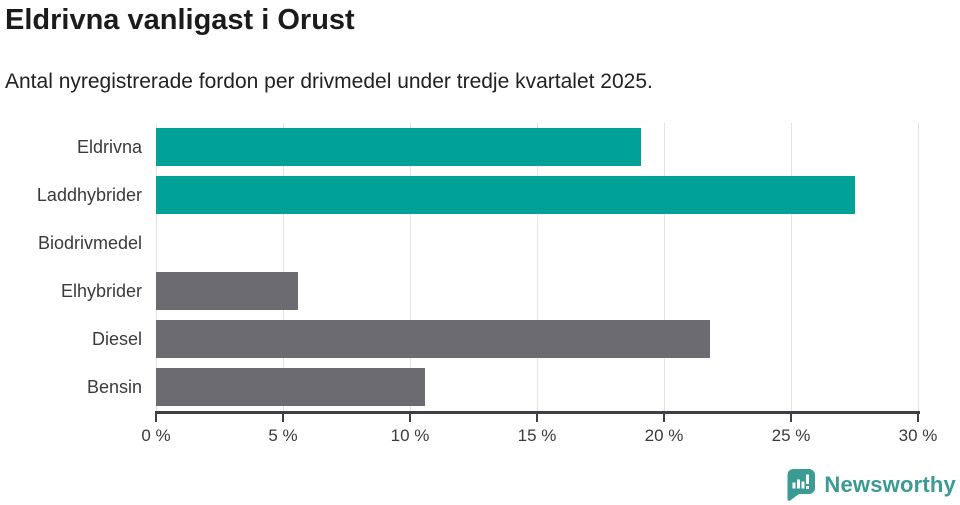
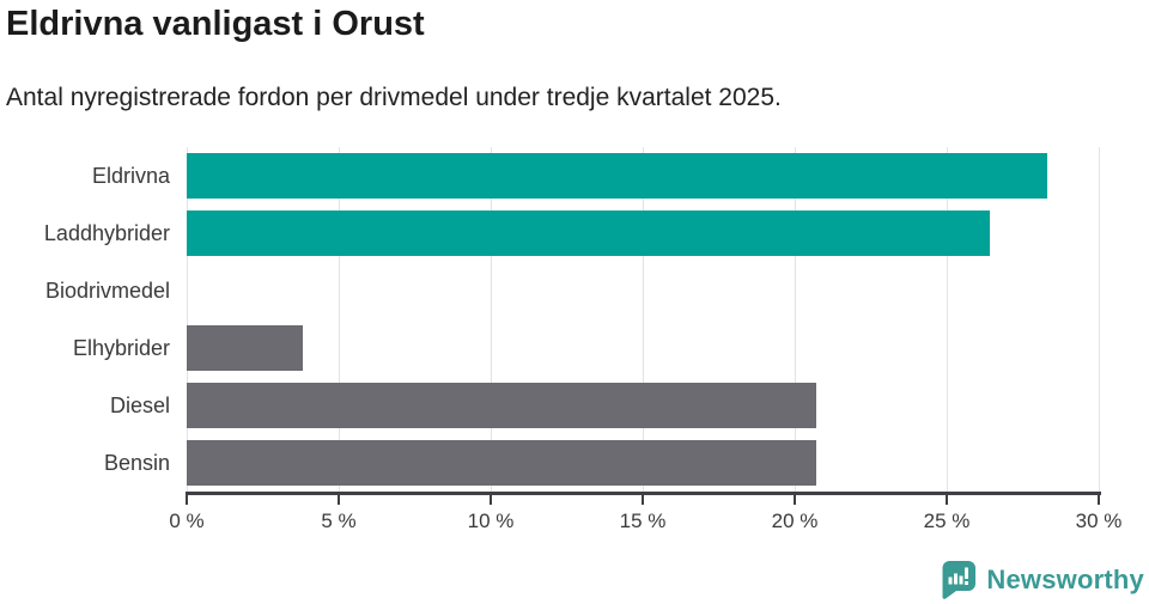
Eldrivna: 19.1% -> 28.3%
Laddhybrider: 27.5% -> 26.4%
Elhybrider: 5.6% -> 3.8%
Diesel: 21.8% -> 20.7%
Bensin: 10.6% -> 20.7%
